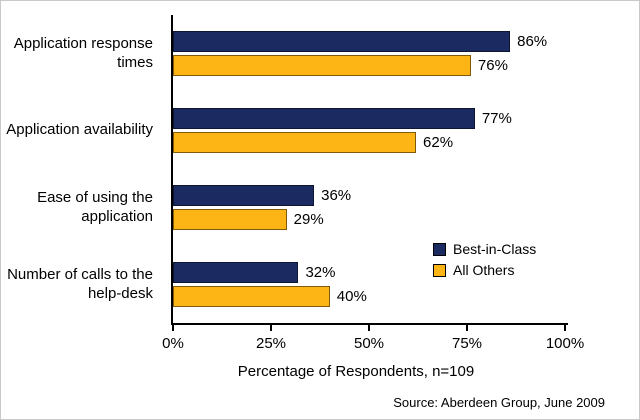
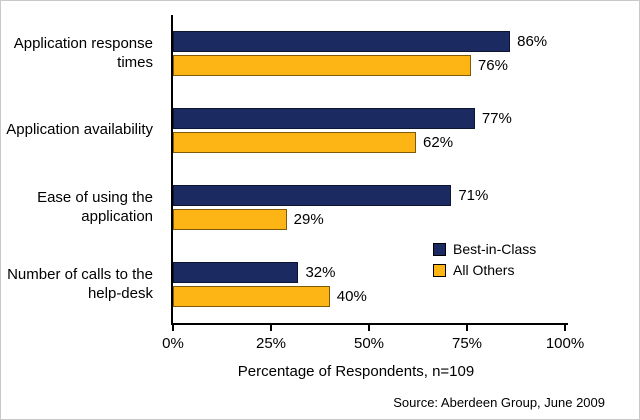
Best-in-Class/Ease of using the application: 36% -> 71%
